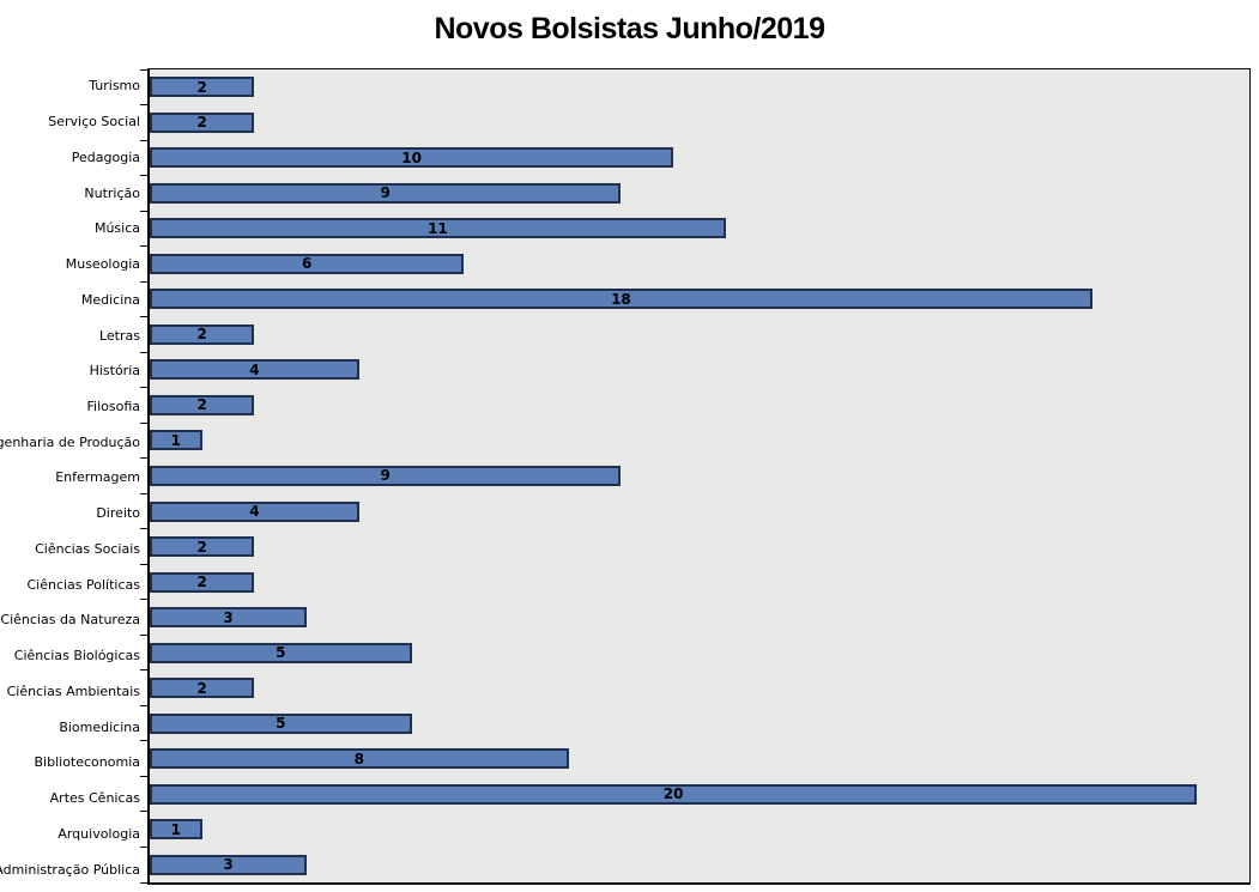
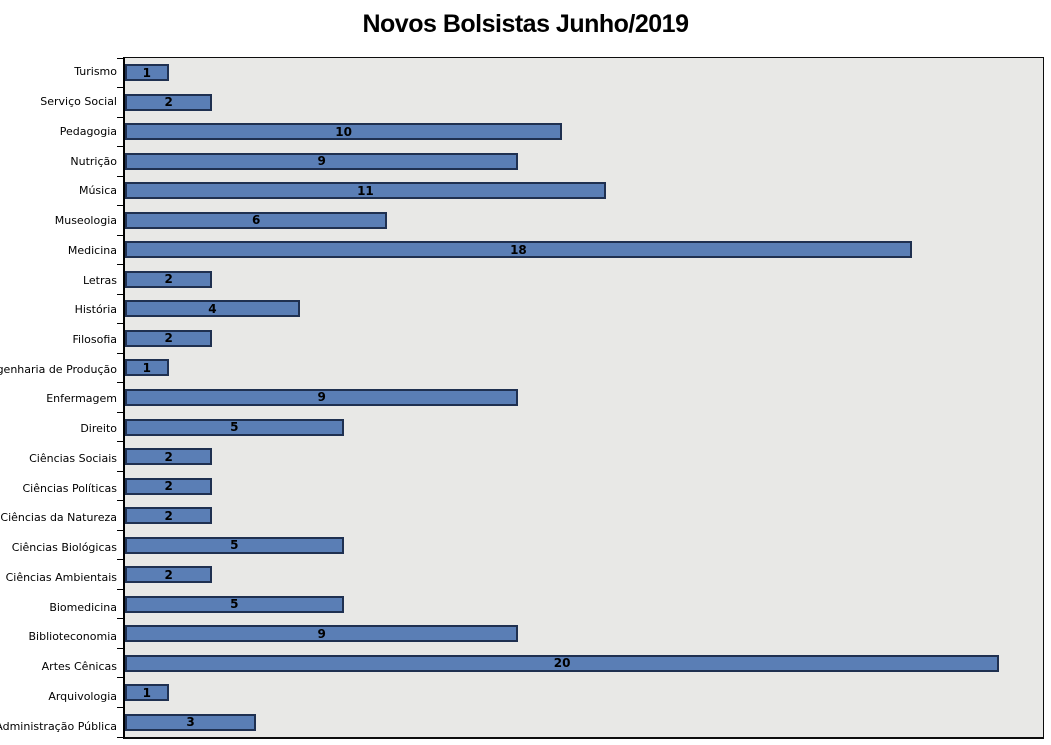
Turismo: 2 -> 1
Direito: 4 -> 5
Ciências da Natureza: 3 -> 2
Biblioteconomia: 8 -> 9
